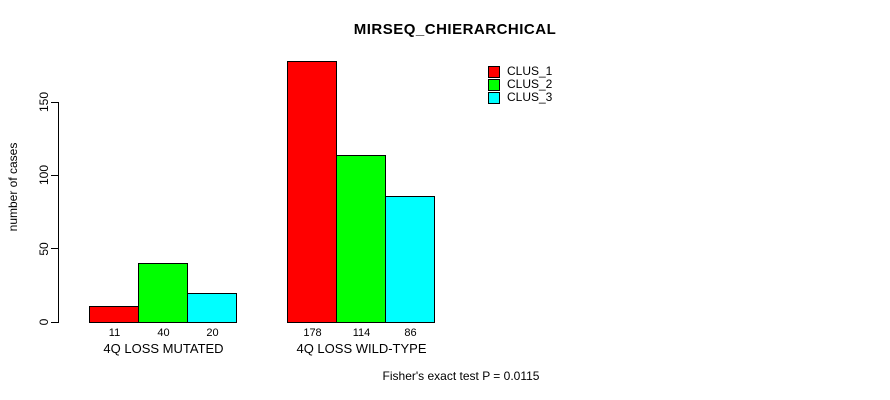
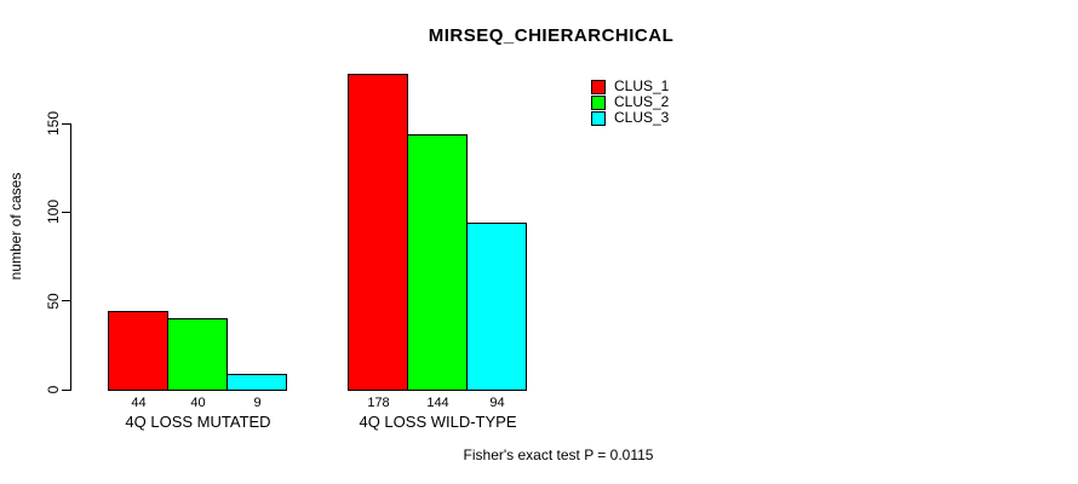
CLUS_1/4Q LOSS MUTATED: 11 -> 44
CLUS_3/4Q LOSS MUTATED: 20 -> 9
CLUS_2/4Q LOSS WILD-TYPE: 114 -> 144
CLUS_3/4Q LOSS WILD-TYPE: 86 -> 94
